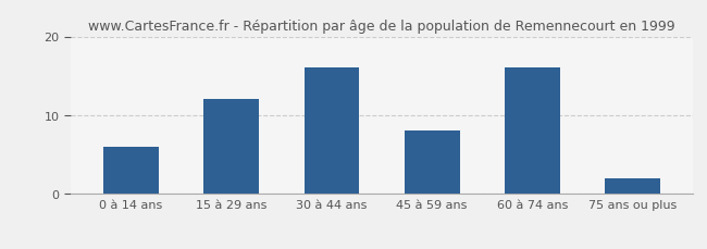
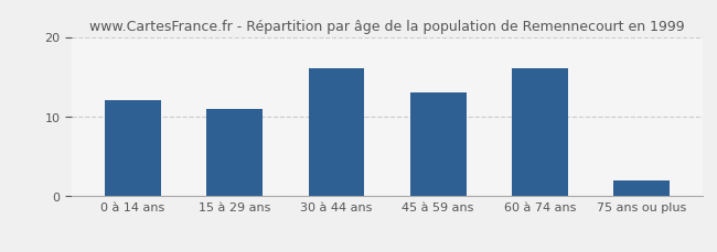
0 à 14 ans: 6 -> 12
15 à 29 ans: 12 -> 11
45 à 59 ans: 8 -> 13
